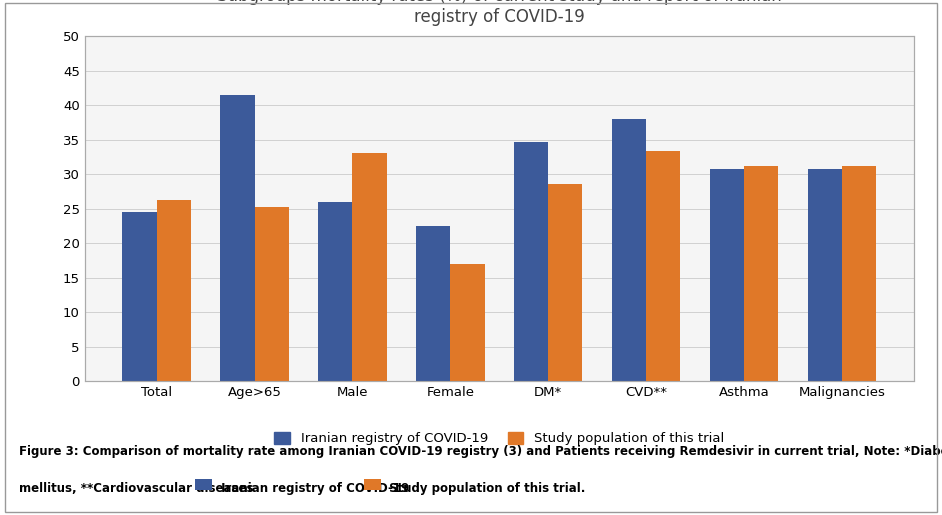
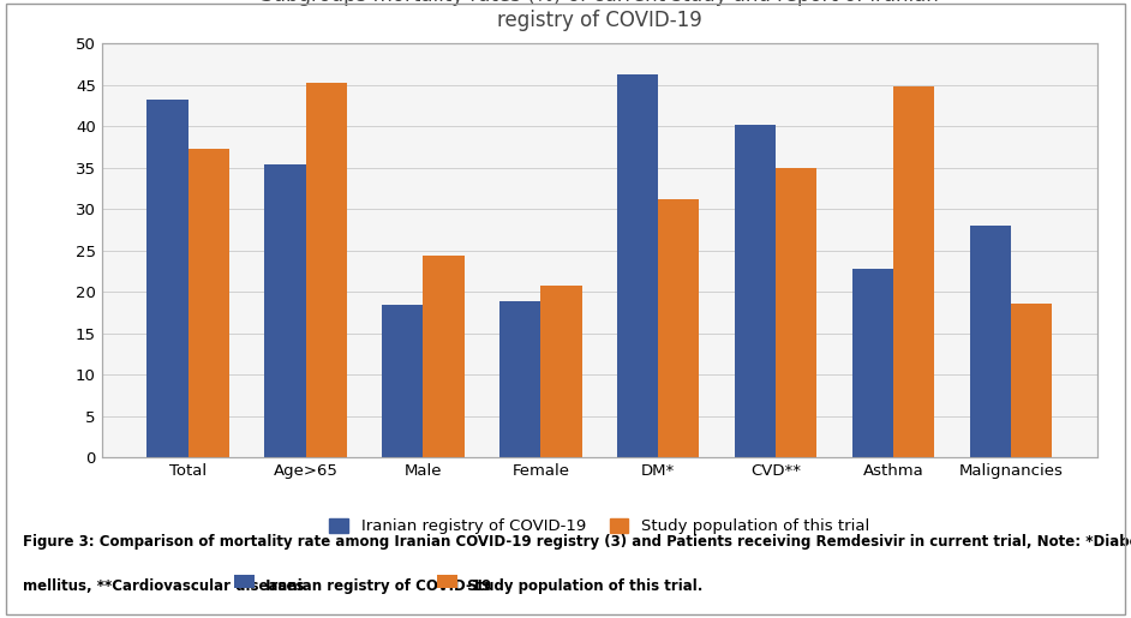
Iranian registry of COVID-19/Total: 24.5 -> 43.2
Study population of this trial/Total: 26.3 -> 37.2
Iranian registry of COVID-19/Age>65: 41.5 -> 35.4
Study population of this trial/Age>65: 25.3 -> 45.2
Iranian registry of COVID-19/Male: 26.0 -> 18.4
Study population of this trial/Male: 33.0 -> 24.4
Iranian registry of COVID-19/Female: 22.5 -> 18.8
Study population of this trial/Female: 17.0 -> 20.8
Iranian registry of COVID-19/DM*: 34.7 -> 46.2
Study population of this trial/DM*: 28.5 -> 31.2
Iranian registry of COVID-19/CVD**: 38.0 -> 40.2
Study population of this trial/CVD**: 33.3 -> 35.0
Iranian registry of COVID-19/Asthma: 30.7 -> 22.8
Study population of this trial/Asthma: 31.2 -> 44.8
Iranian registry of COVID-19/Malignancies: 30.7 -> 28.0
Study population of this trial/Malignancies: 31.2 -> 18.6
